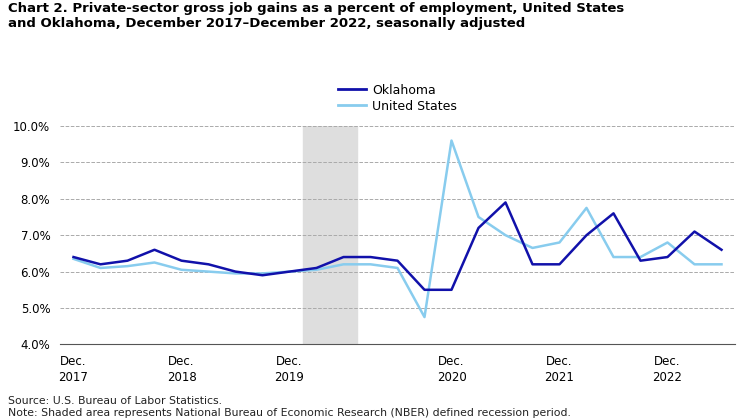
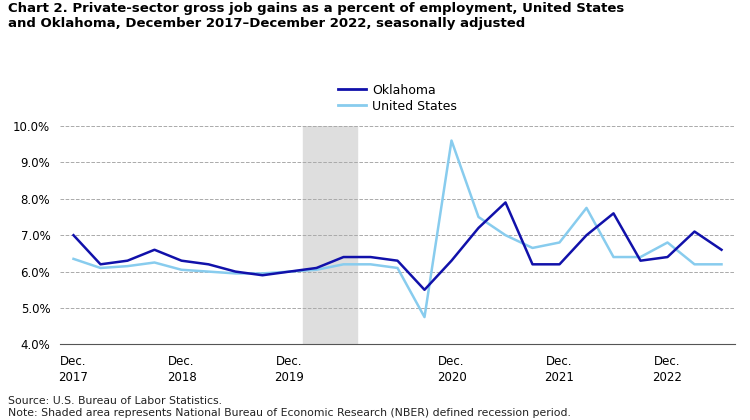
Oklahoma/Dec. 2017: 6.4% -> 7.0%
Oklahoma/Dec. 2020: 5.5% -> 6.3%
